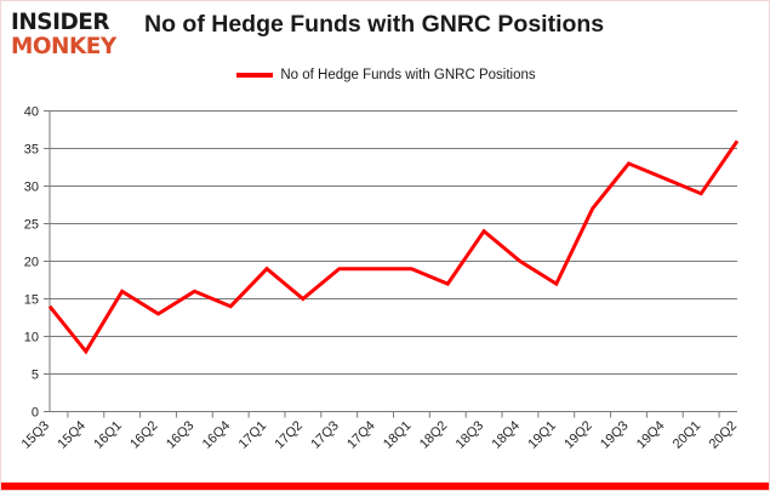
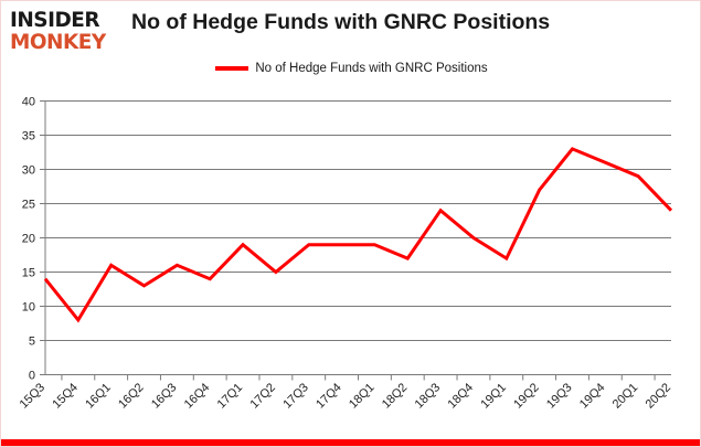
20Q2: 36 -> 24
